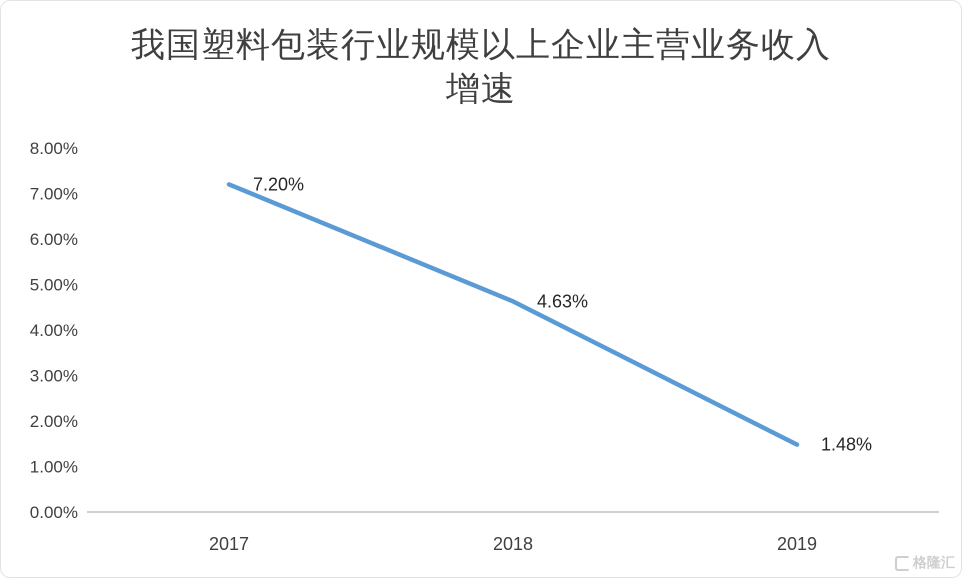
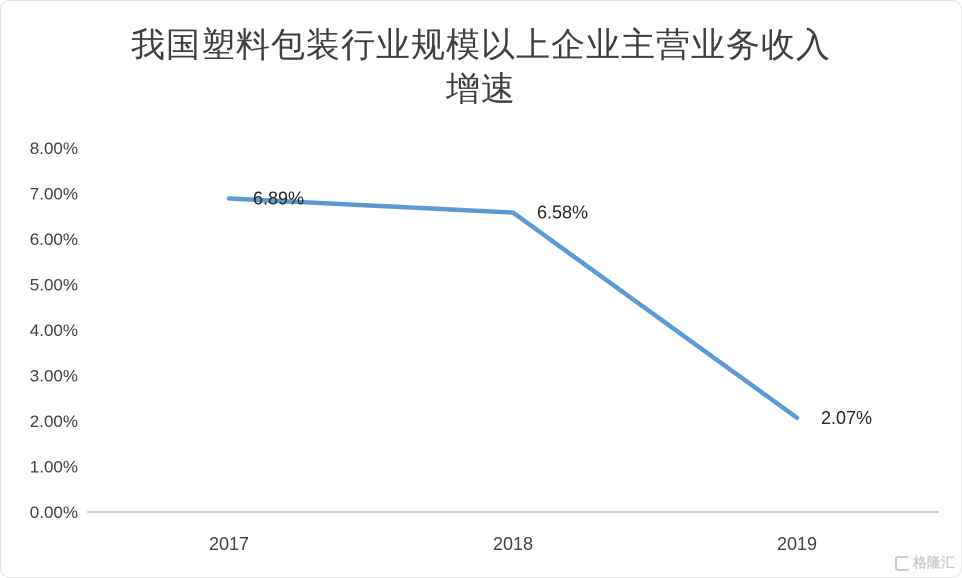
2017: 7.20% -> 6.89%
2018: 4.63% -> 6.58%
2019: 1.48% -> 2.07%
